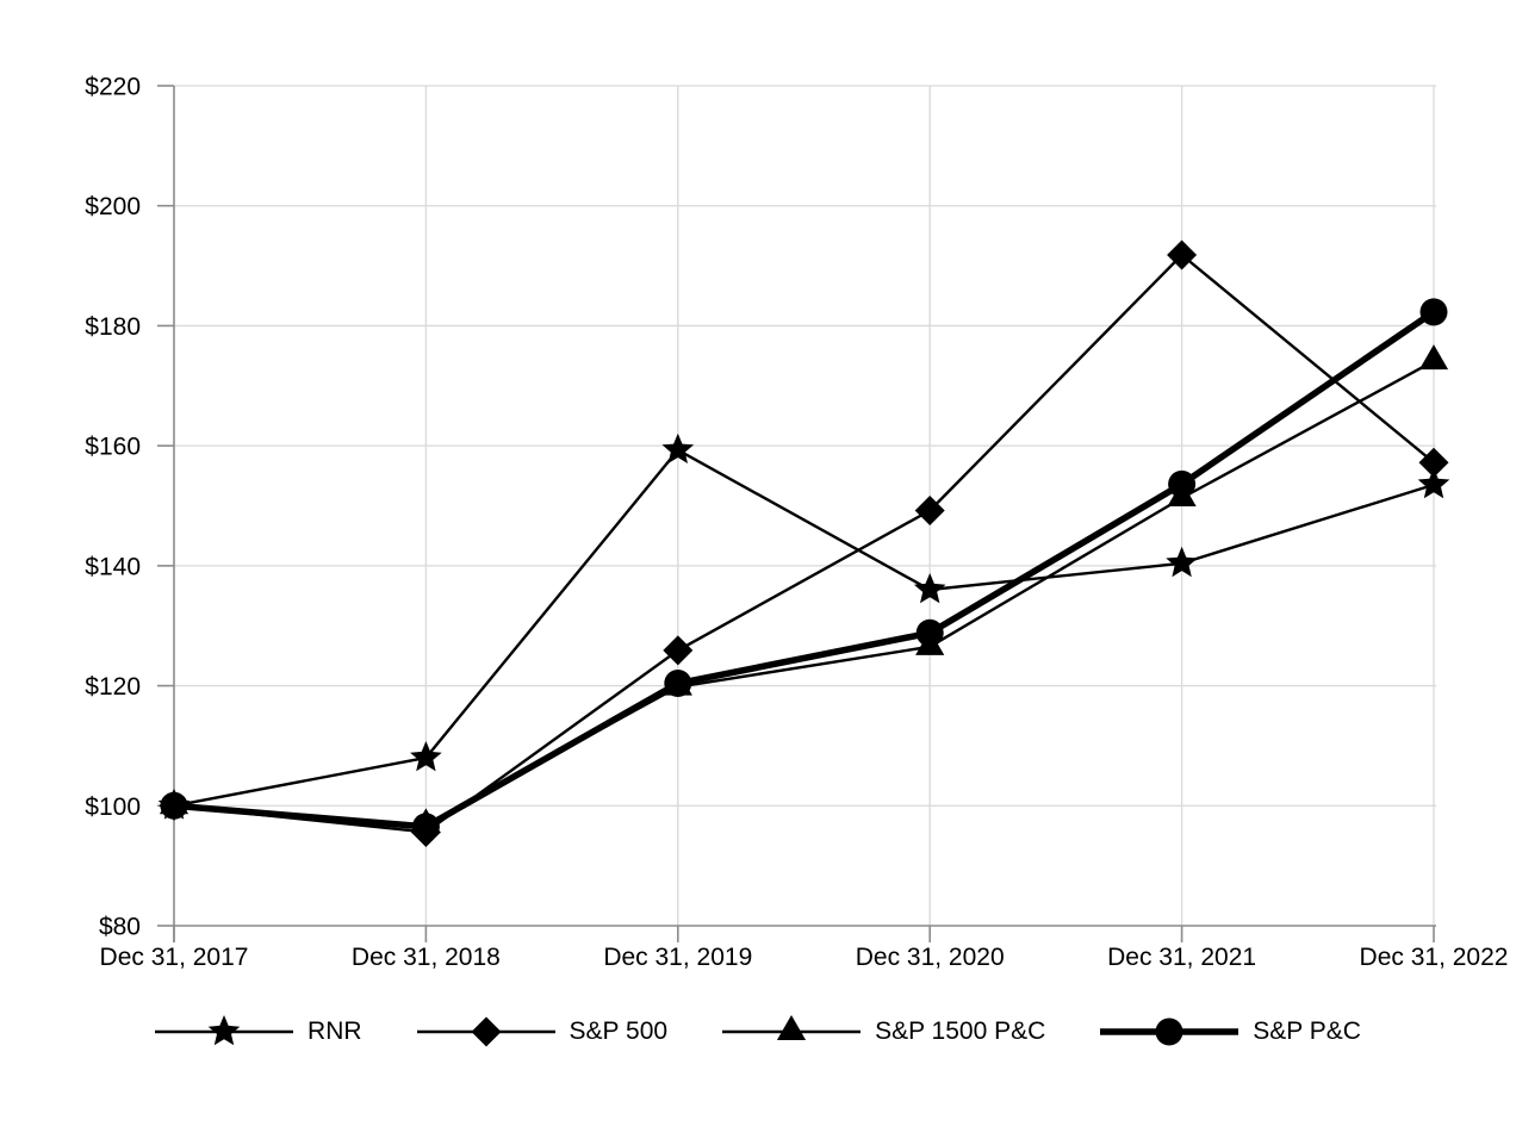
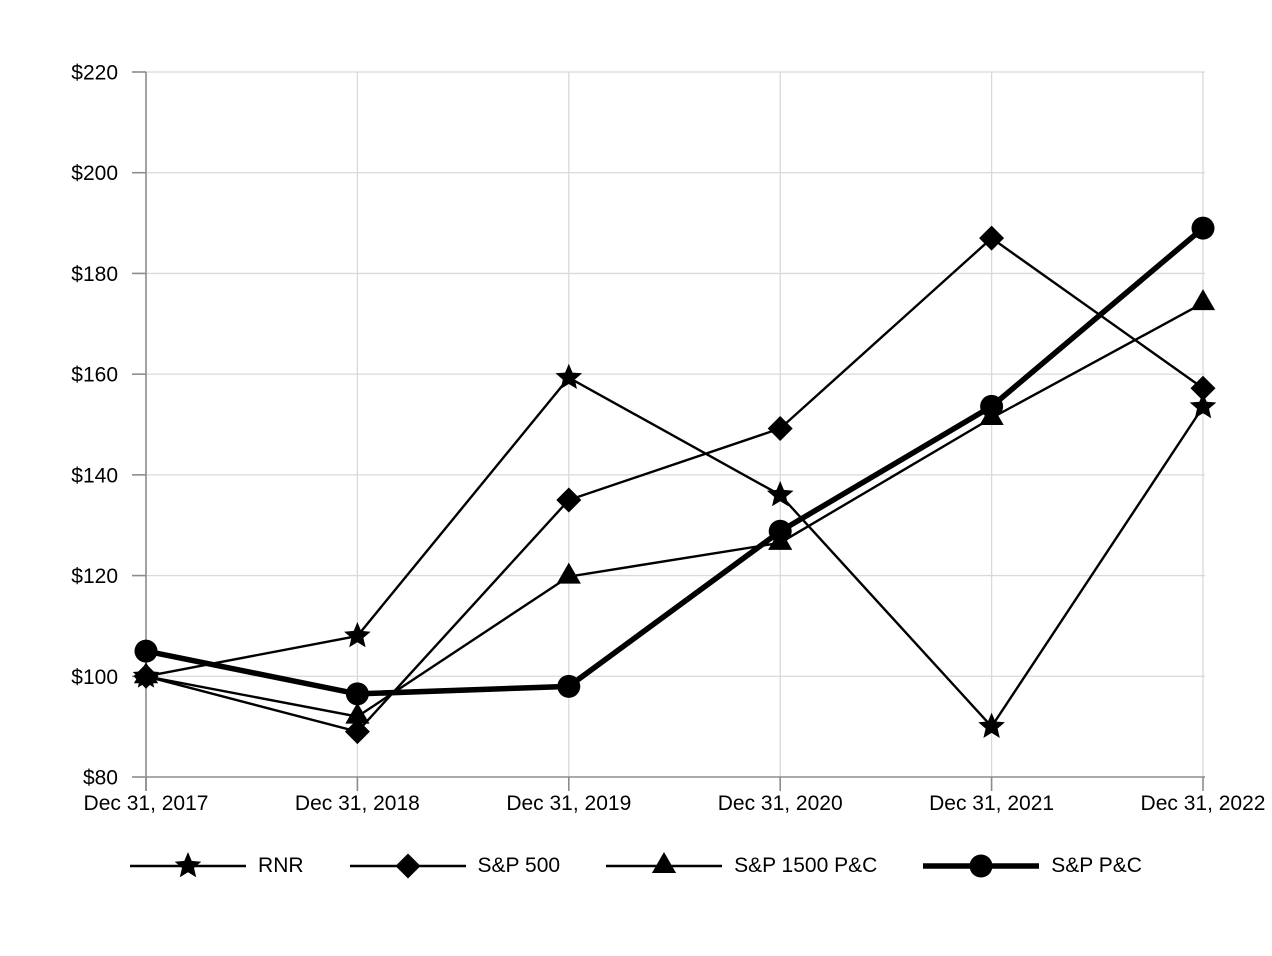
S&P P&C/Dec 31, 2017: $100 -> $105
S&P 500/Dec 31, 2018: $96 -> $89
S&P 1500 P&C/Dec 31, 2018: $97 -> $92
S&P 500/Dec 31, 2019: $126 -> $135
S&P P&C/Dec 31, 2019: $120 -> $98
RNR/Dec 31, 2021: $140 -> $90
S&P 500/Dec 31, 2021: $192 -> $187
S&P P&C/Dec 31, 2022: $182 -> $189
